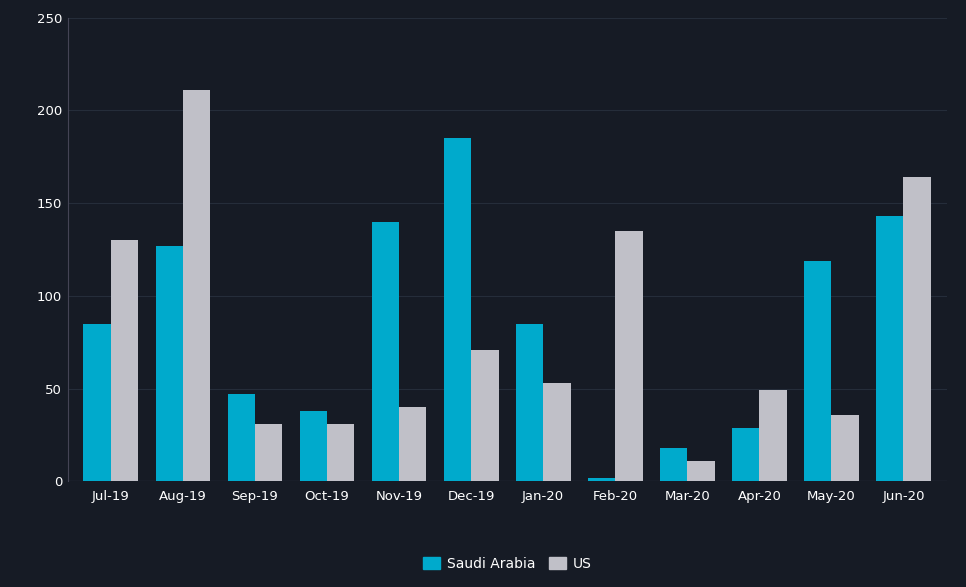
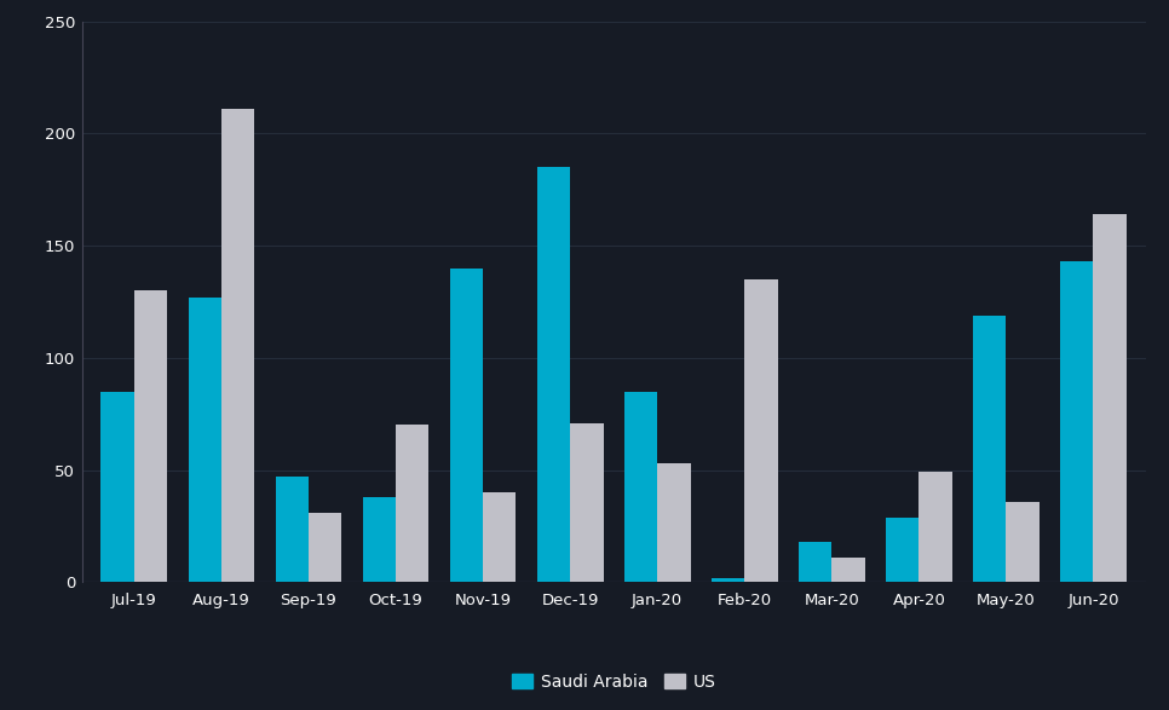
US/Oct-19: 31 -> 70
